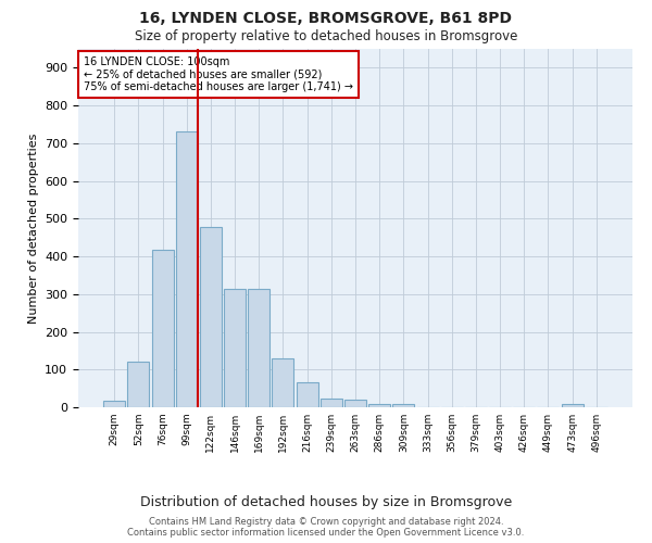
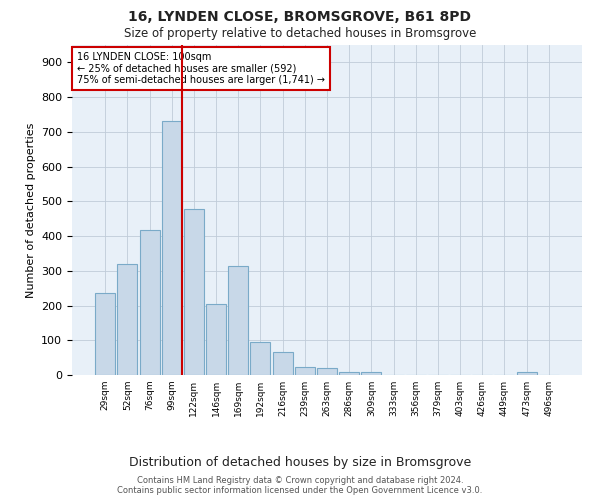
29sqm: 18 -> 235
52sqm: 120 -> 320
146sqm: 315 -> 205
192sqm: 130 -> 95
